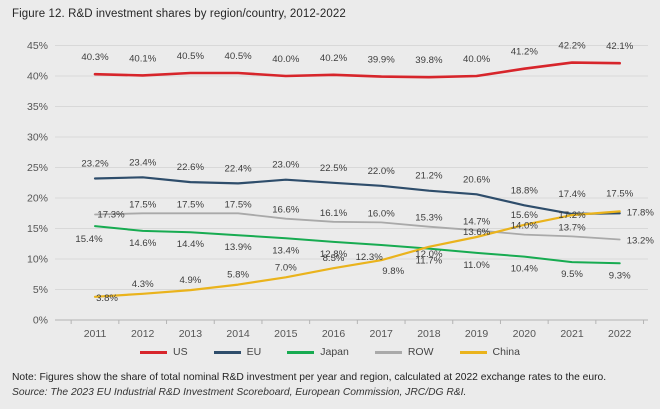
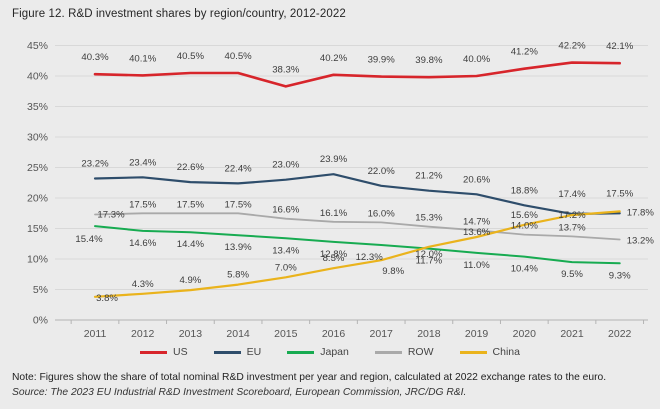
US/2015: 40.0% -> 38.3%
EU/2016: 22.5% -> 23.9%
